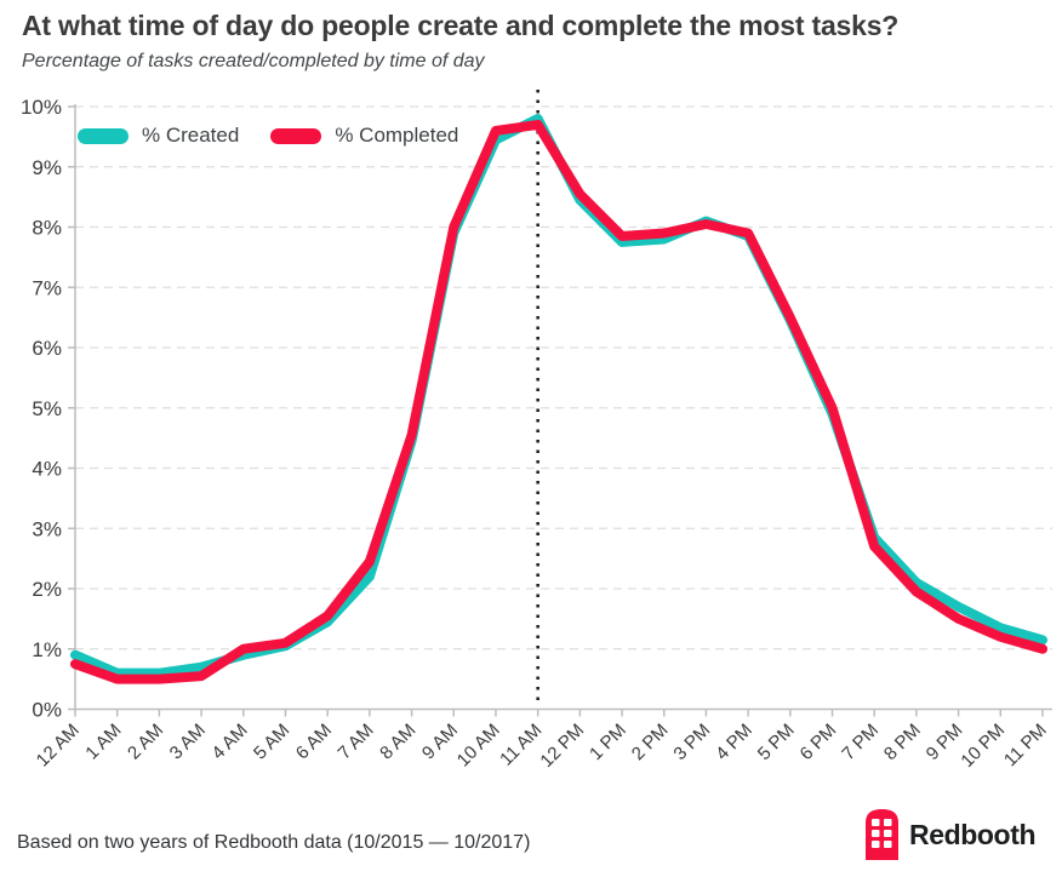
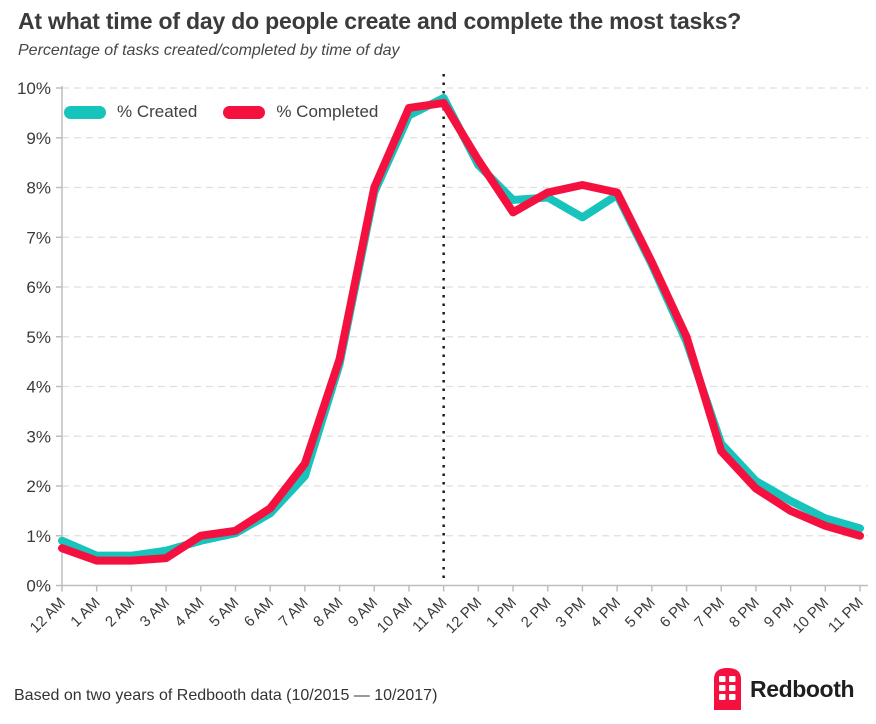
% Completed/1 PM: 7.8% -> 7.5%
% Created/3 PM: 8.1% -> 7.4%
